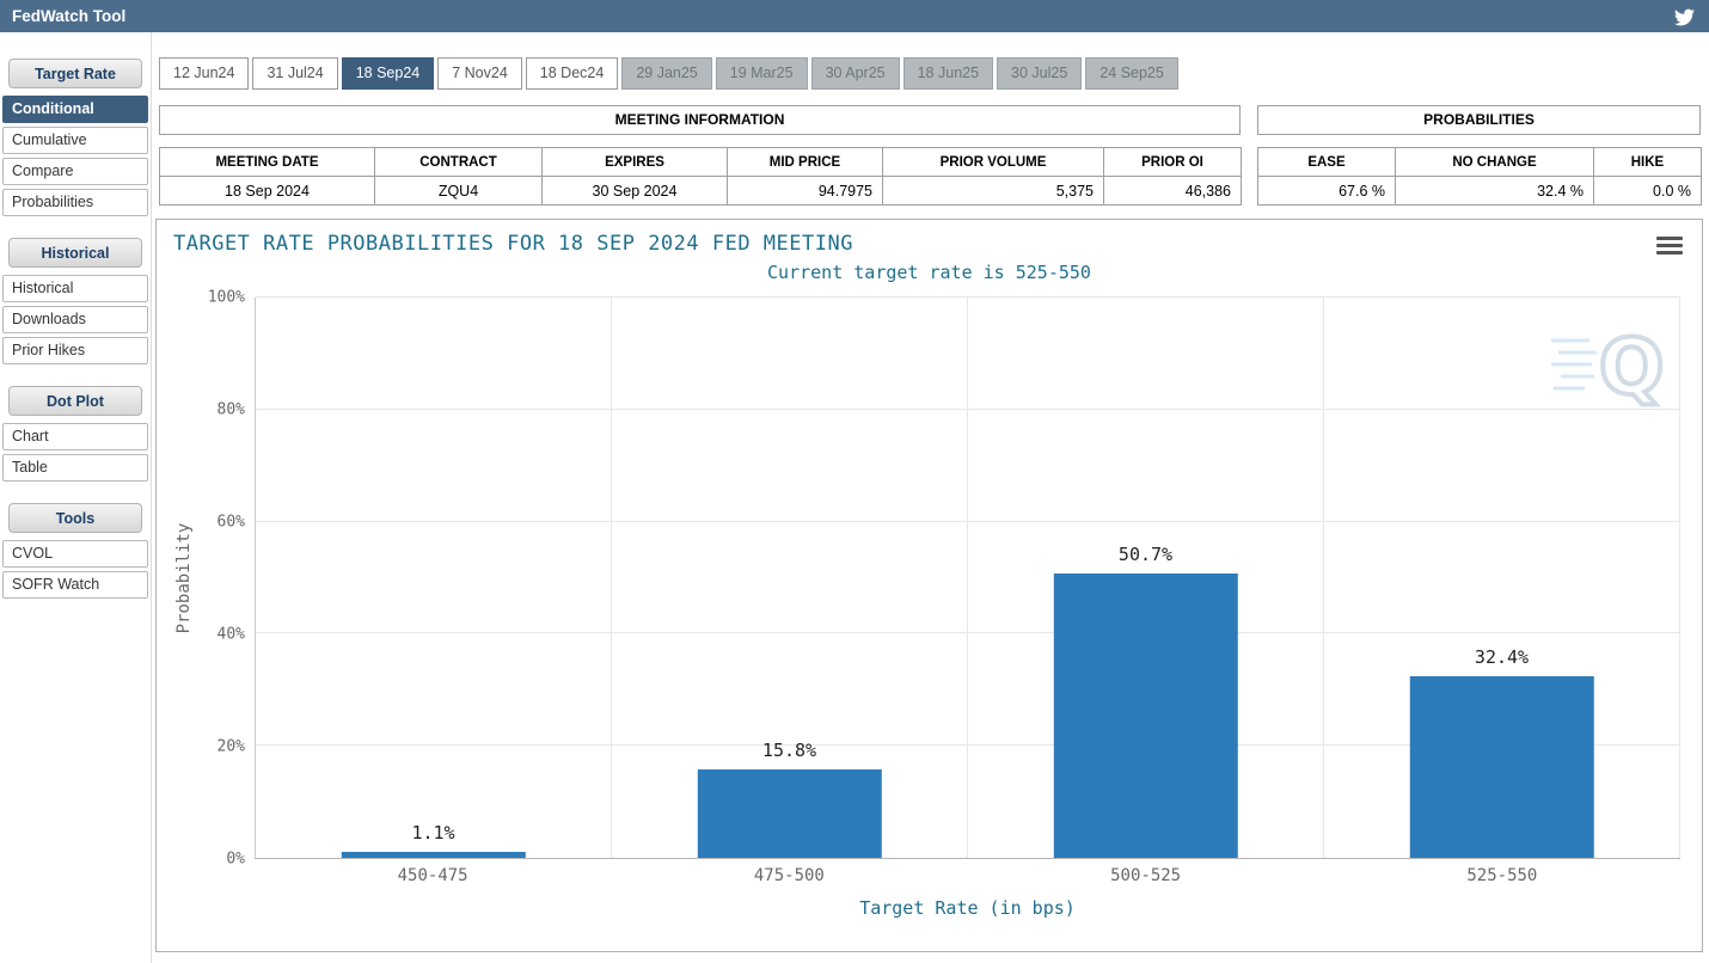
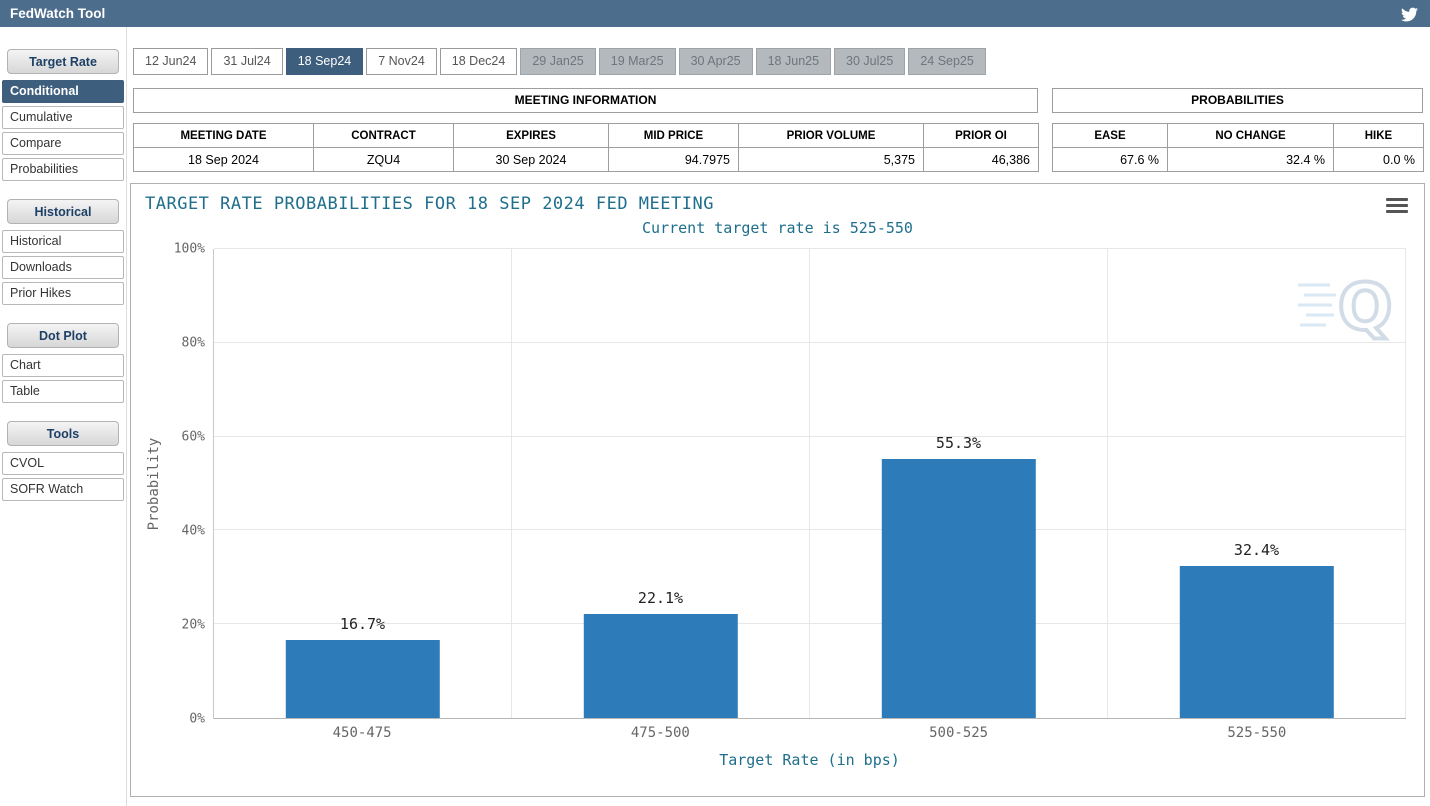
450-475: 1.1% -> 16.7%
475-500: 15.8% -> 22.1%
500-525: 50.7% -> 55.3%
